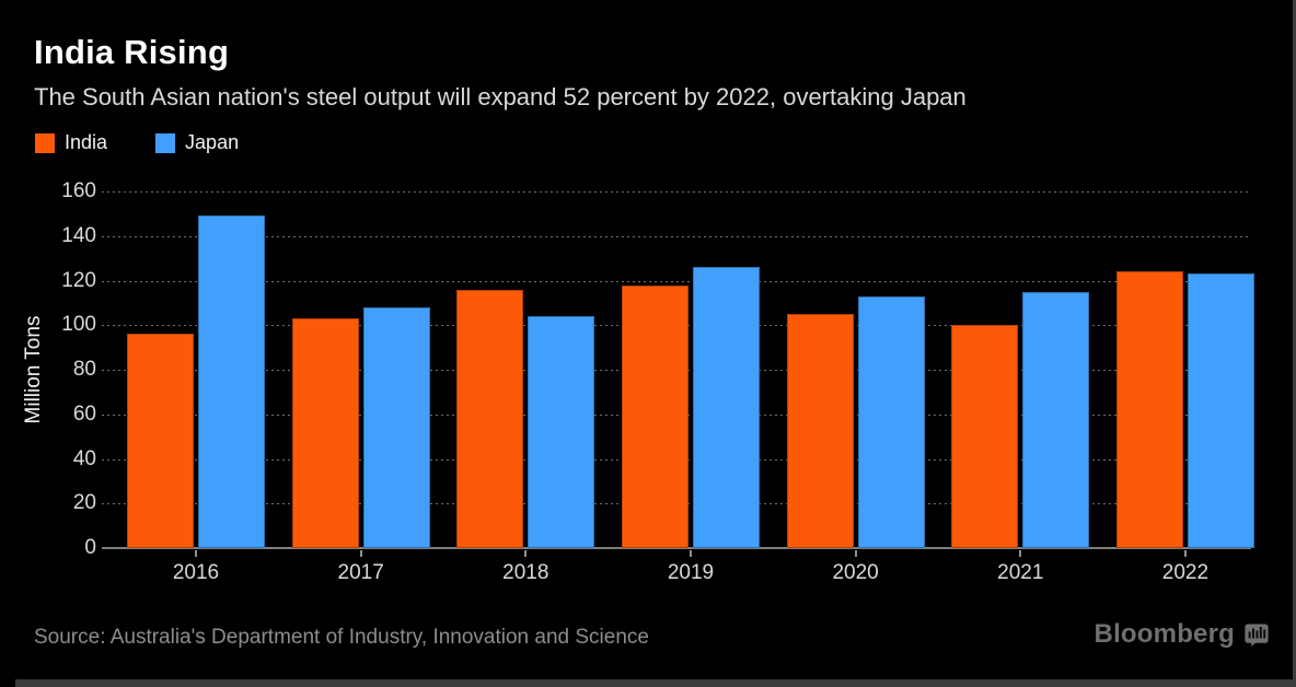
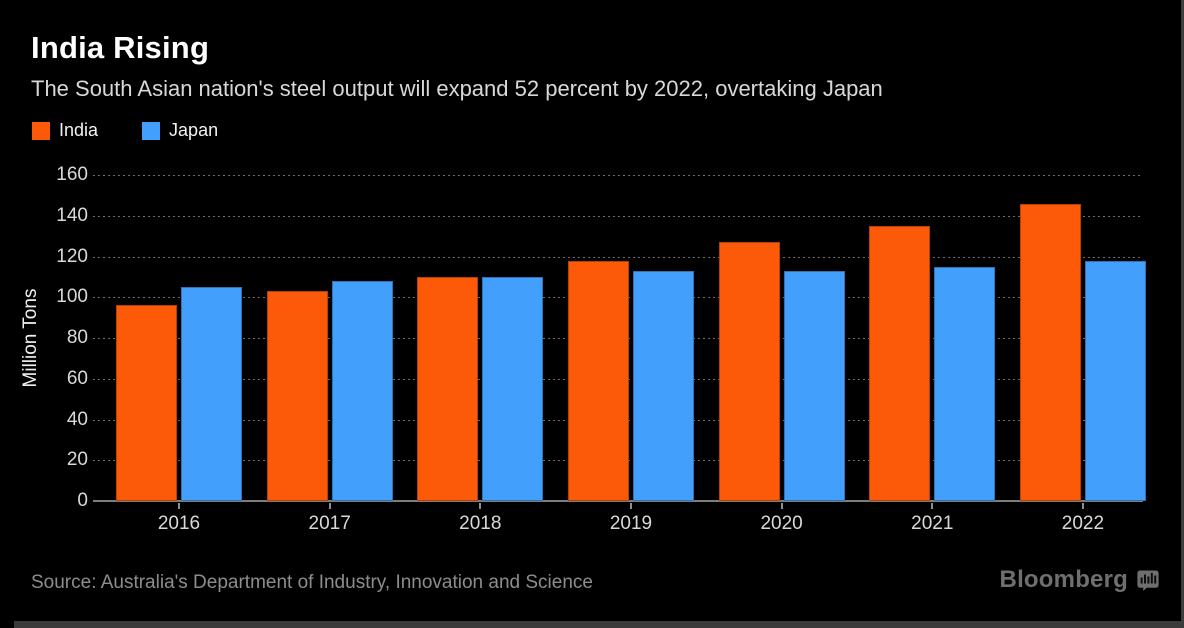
Japan/2016: 149 -> 105
India/2018: 116 -> 110
Japan/2018: 104 -> 110
Japan/2019: 126 -> 113
India/2020: 105 -> 127
India/2021: 100 -> 135
India/2022: 124 -> 146
Japan/2022: 123 -> 118
